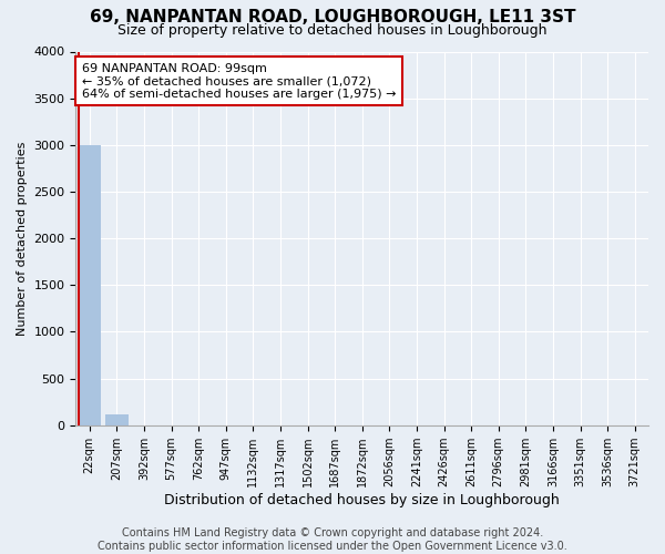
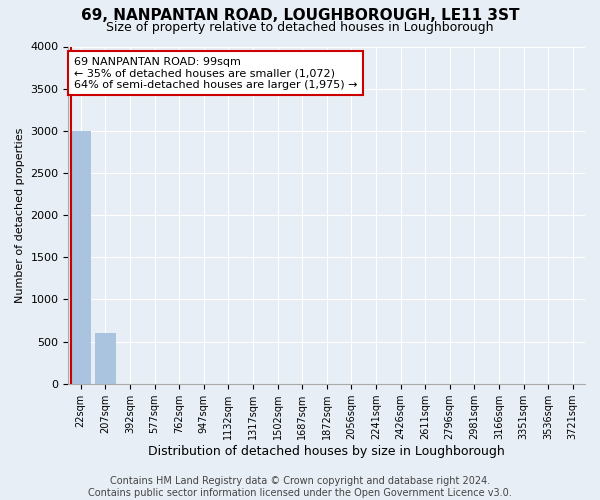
207sqm: 110 -> 600
